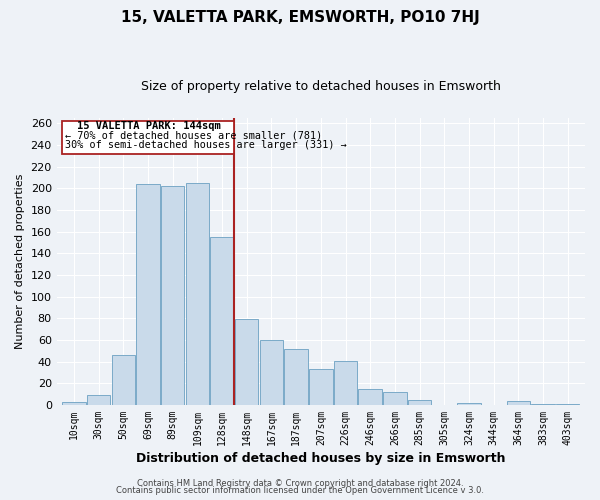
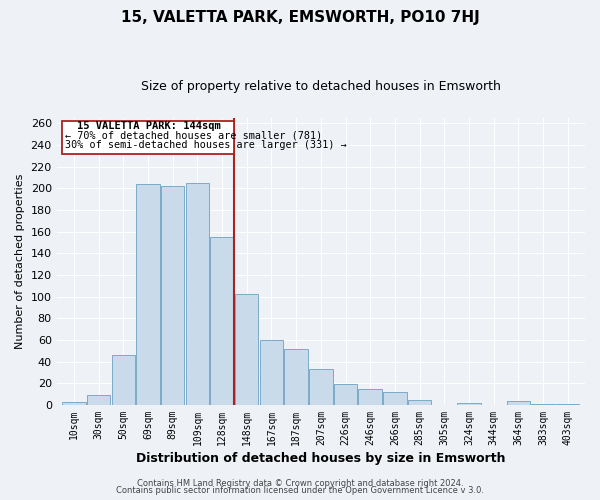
148sqm: 79 -> 102
226sqm: 41 -> 19
